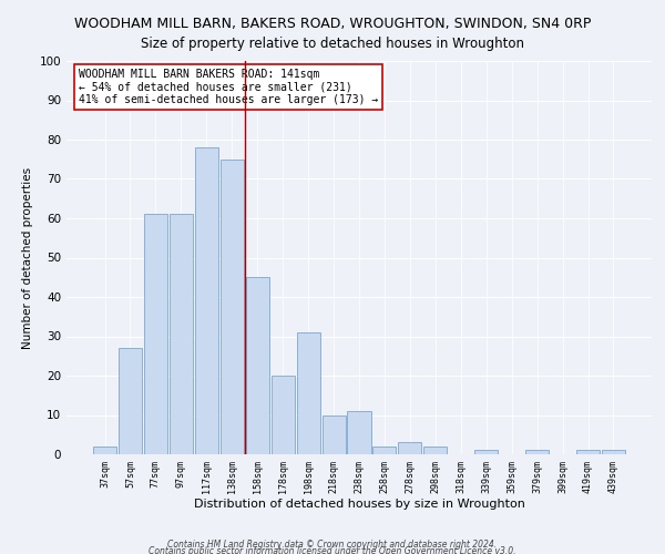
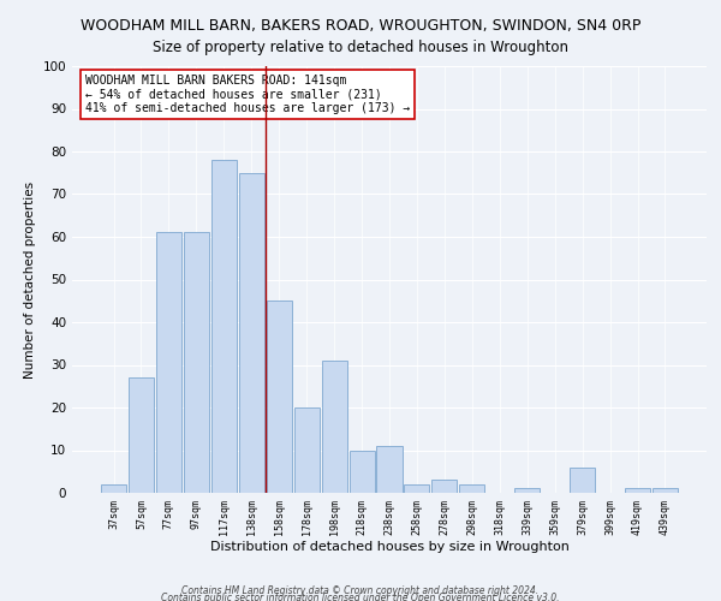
379sqm: 1 -> 6
